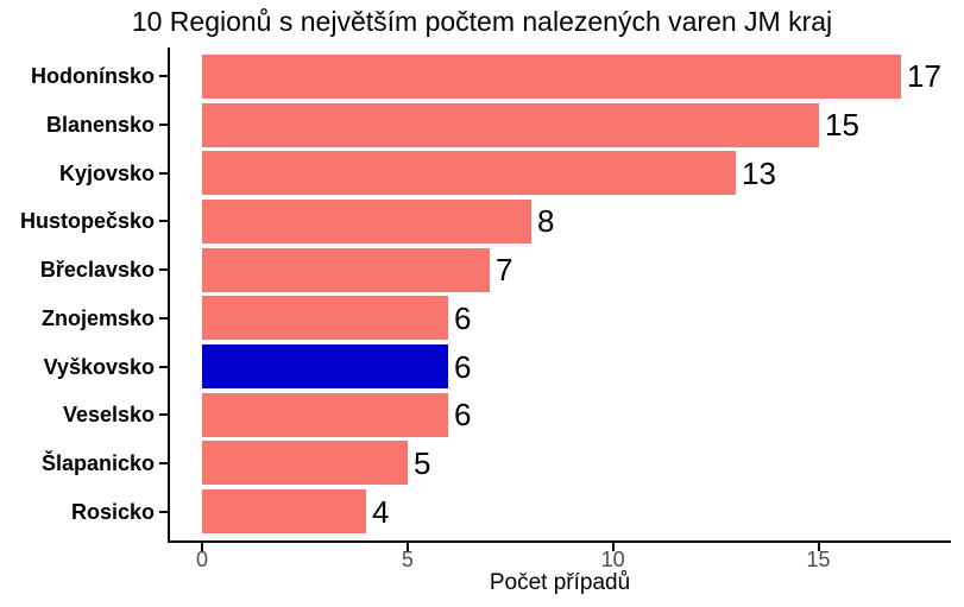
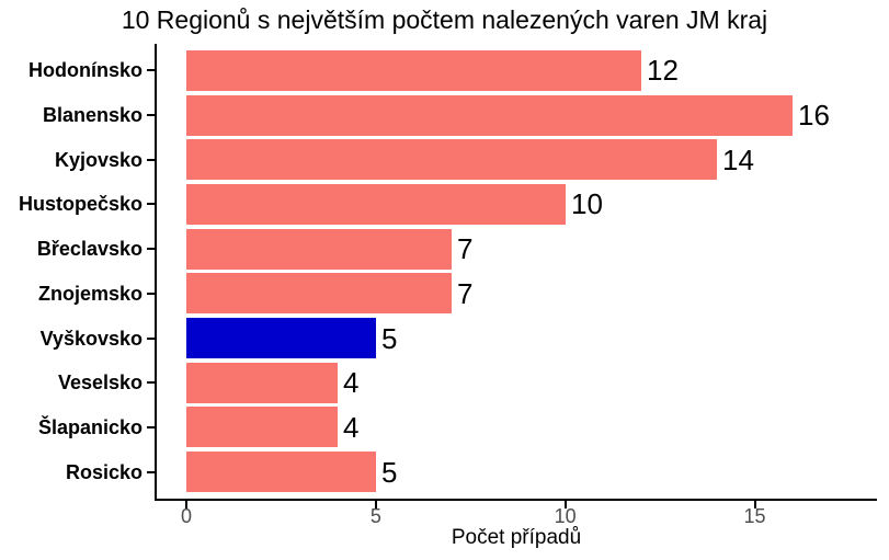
Hodonínsko: 17 -> 12
Blanensko: 15 -> 16
Kyjovsko: 13 -> 14
Hustopečsko: 8 -> 10
Znojemsko: 6 -> 7
Vyškovsko: 6 -> 5
Veselsko: 6 -> 4
Šlapanicko: 5 -> 4
Rosicko: 4 -> 5
